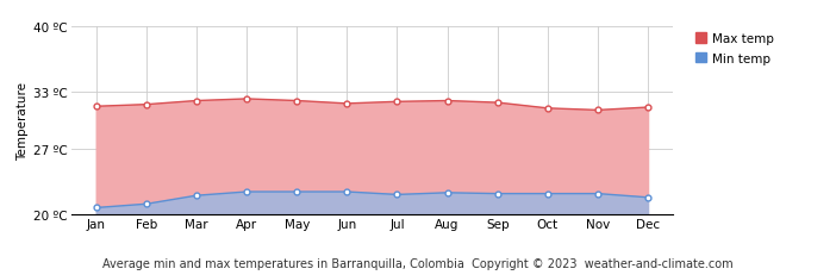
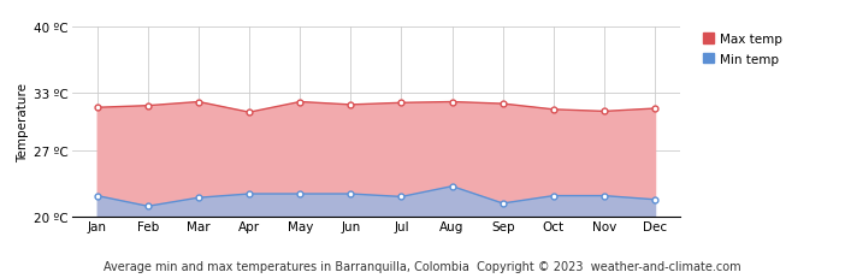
Min temp/Jan: 20.7 ºC -> 22.2 ºC
Max temp/Apr: 32.3 ºC -> 31.0 ºC
Min temp/Aug: 22.3 ºC -> 23.2 ºC
Min temp/Sep: 22.2 ºC -> 21.4 ºC
